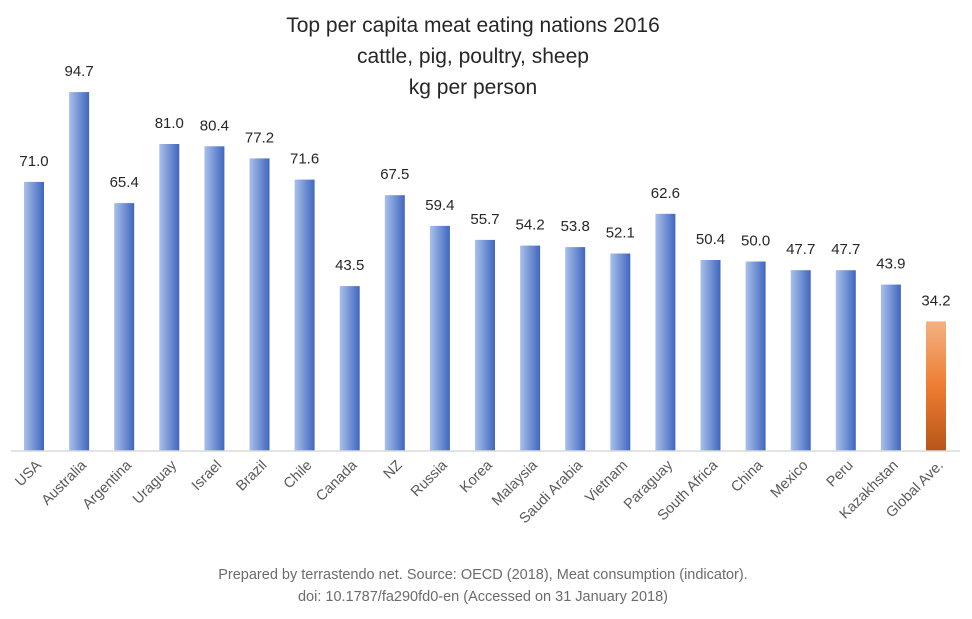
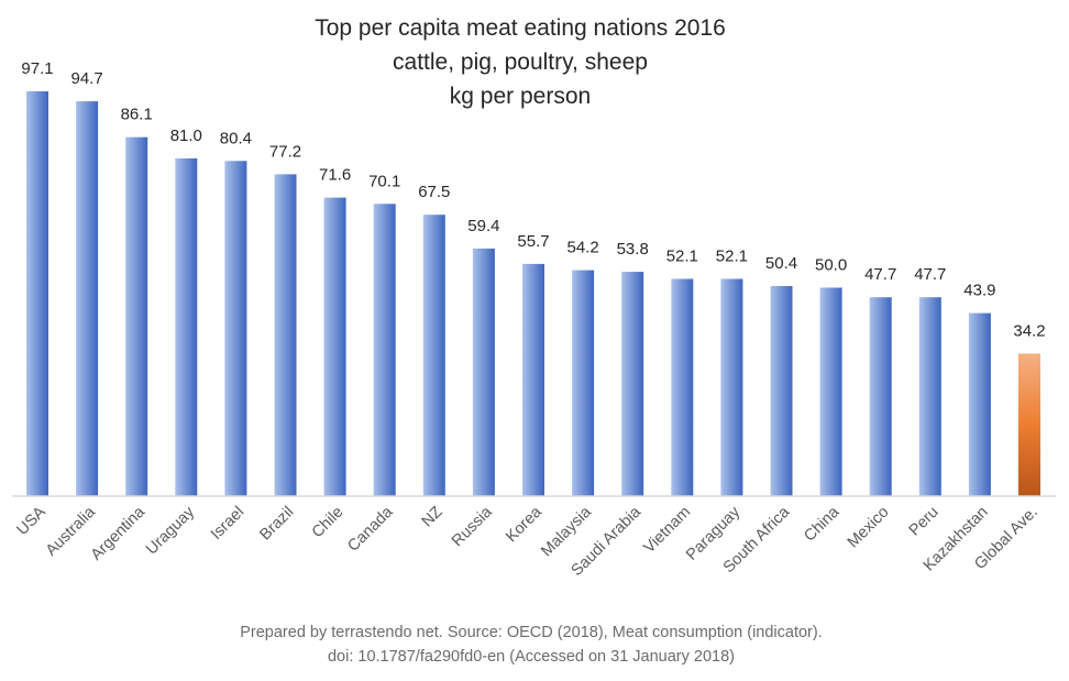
USA: 71.0 -> 97.1
Argentina: 65.4 -> 86.1
Canada: 43.5 -> 70.1
Paraguay: 62.6 -> 52.1
